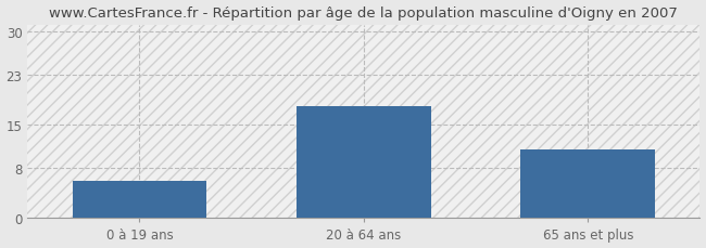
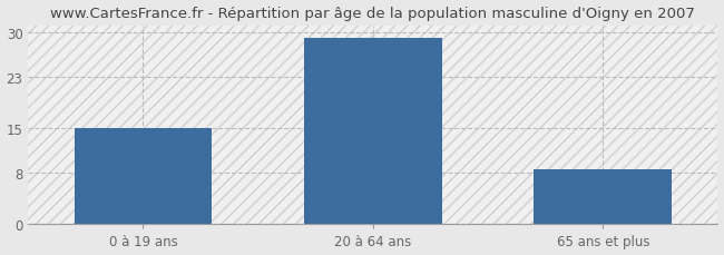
0 à 19 ans: 6.0 -> 15.0
20 à 64 ans: 18.0 -> 29.0
65 ans et plus: 11.0 -> 8.5
